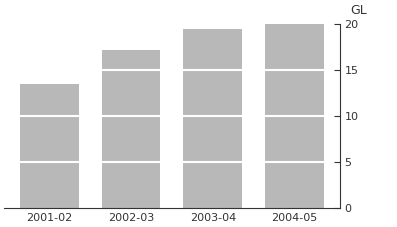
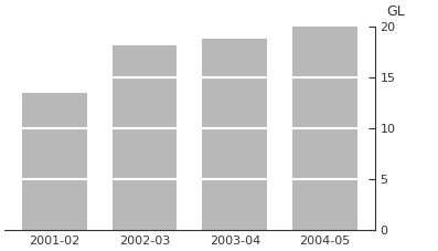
2002-03: 17.2 -> 18.2
2003-04: 19.5 -> 18.8
